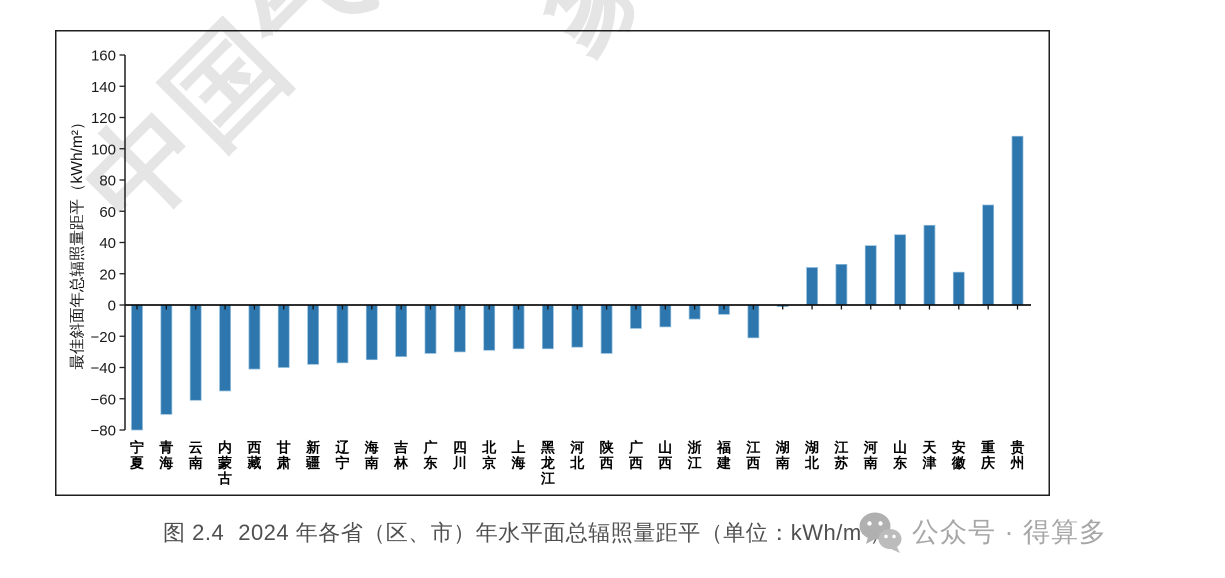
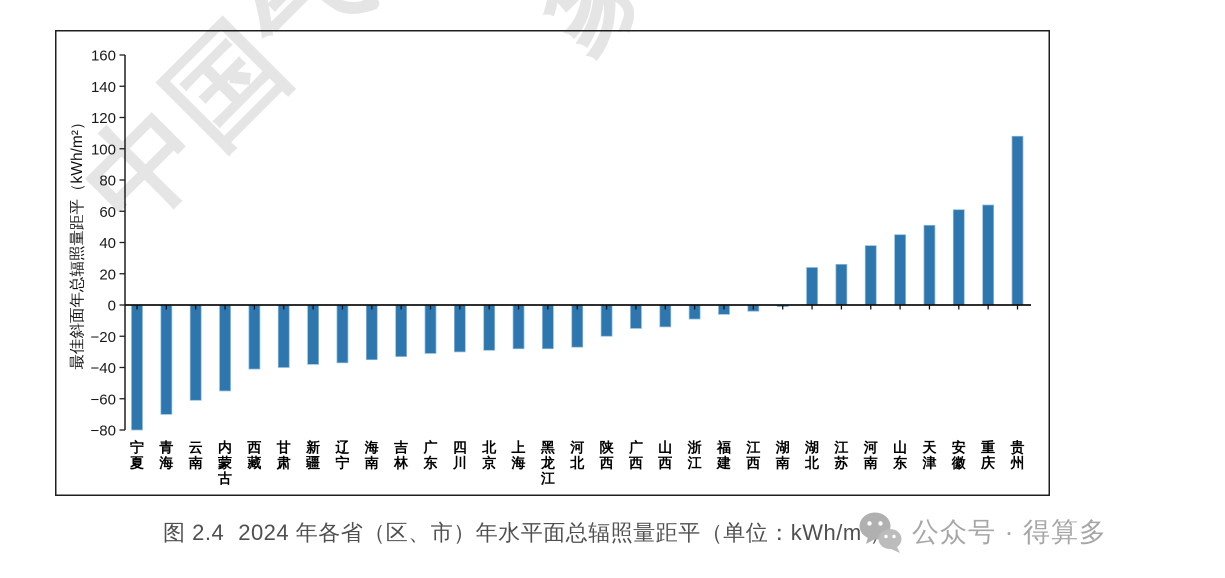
陕西: -31 -> -20
江西: -21 -> -4
安徽: 21 -> 61
